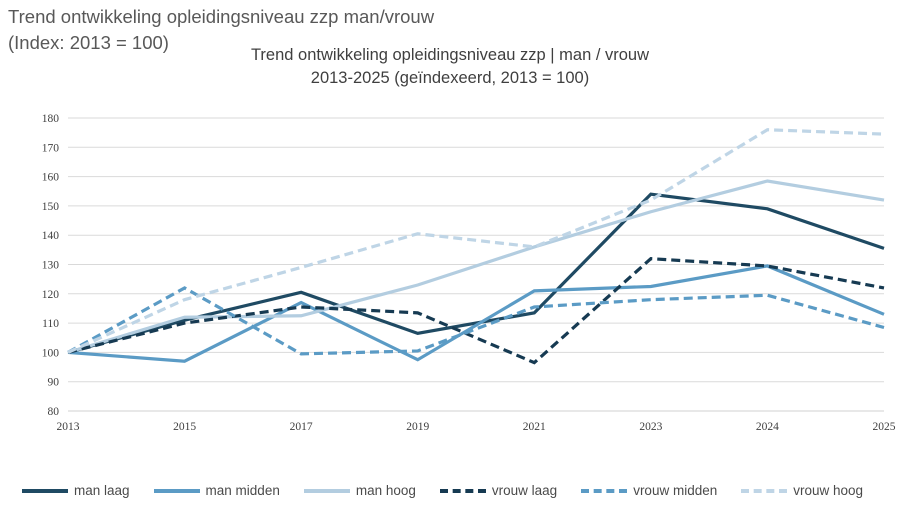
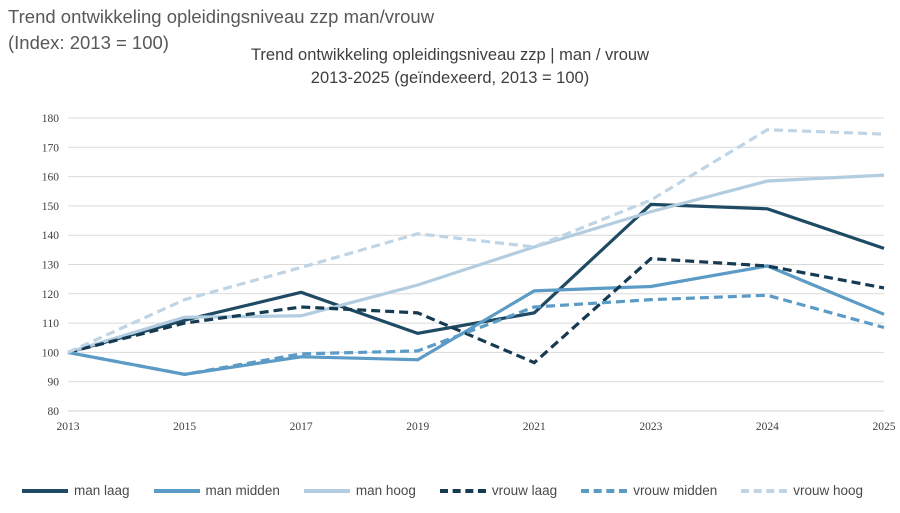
man midden/2015: 97 -> 92
vrouw midden/2015: 122 -> 92
man midden/2017: 117 -> 98
man laag/2023: 154 -> 150
man hoog/2025: 152 -> 160
